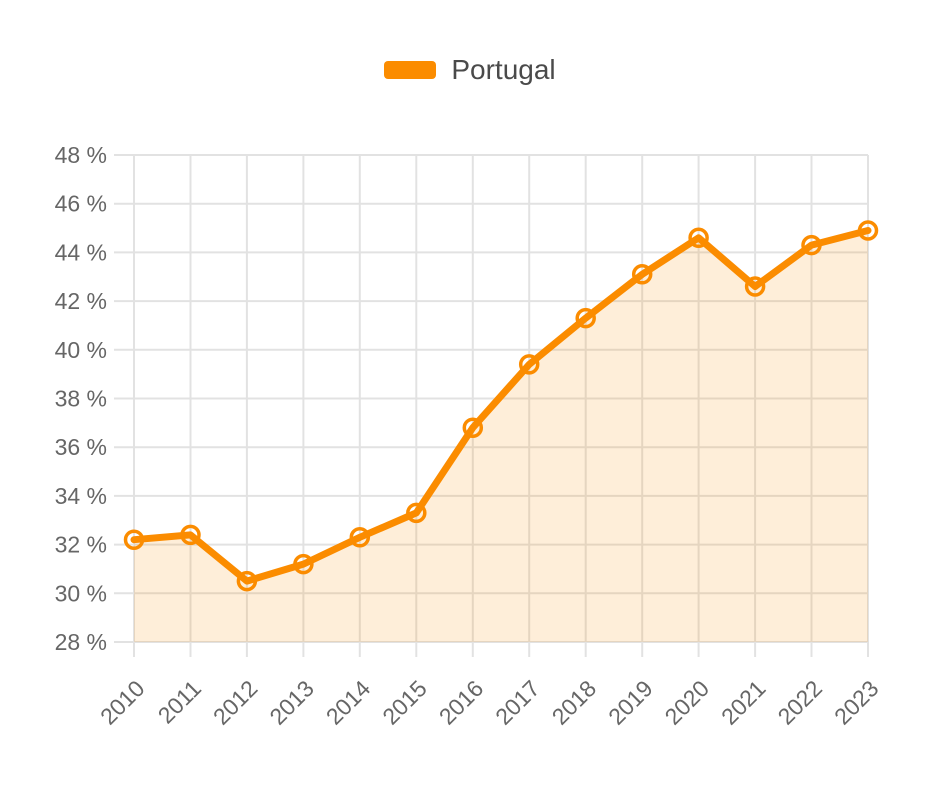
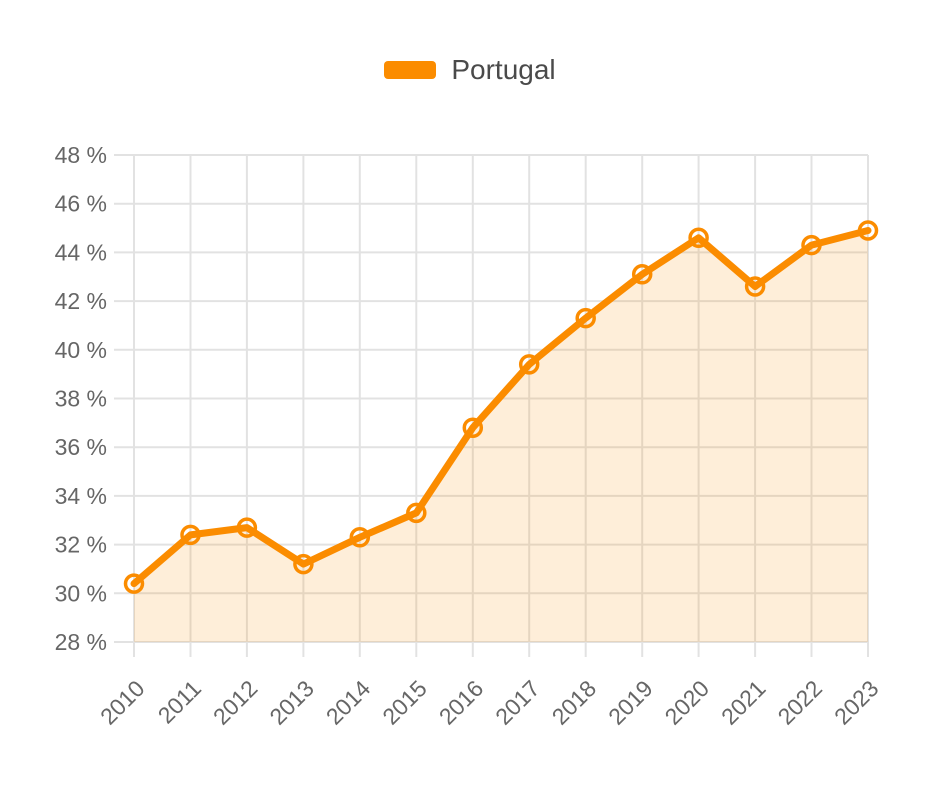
2010: 32.2% -> 30.4%
2012: 30.5% -> 32.7%
